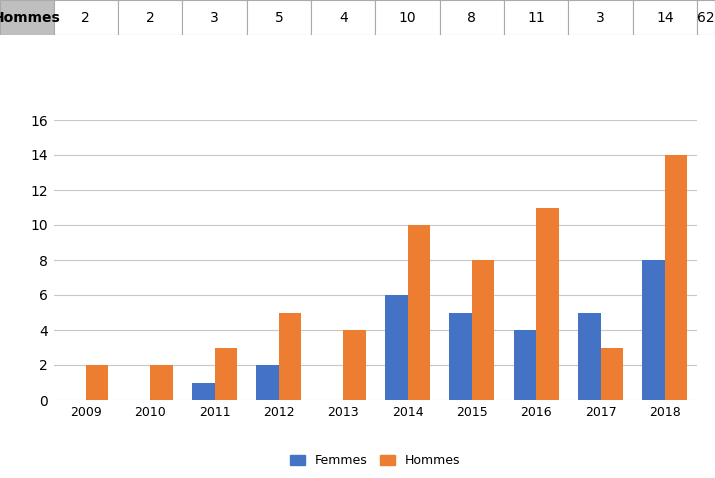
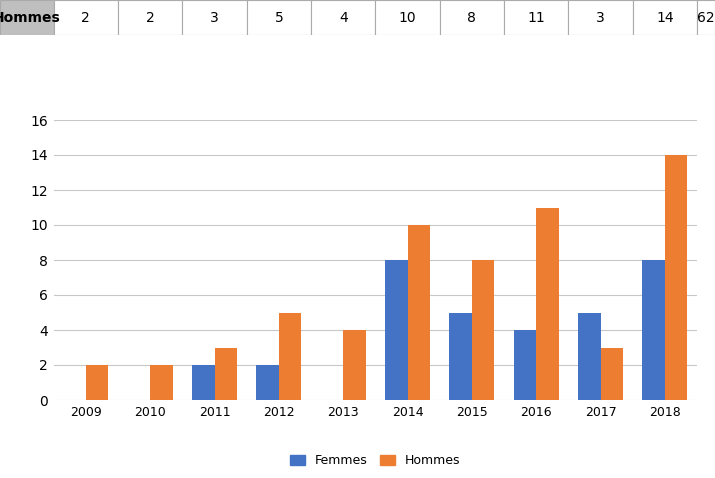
Femmes/2011: 1 -> 2
Femmes/2014: 6 -> 8
